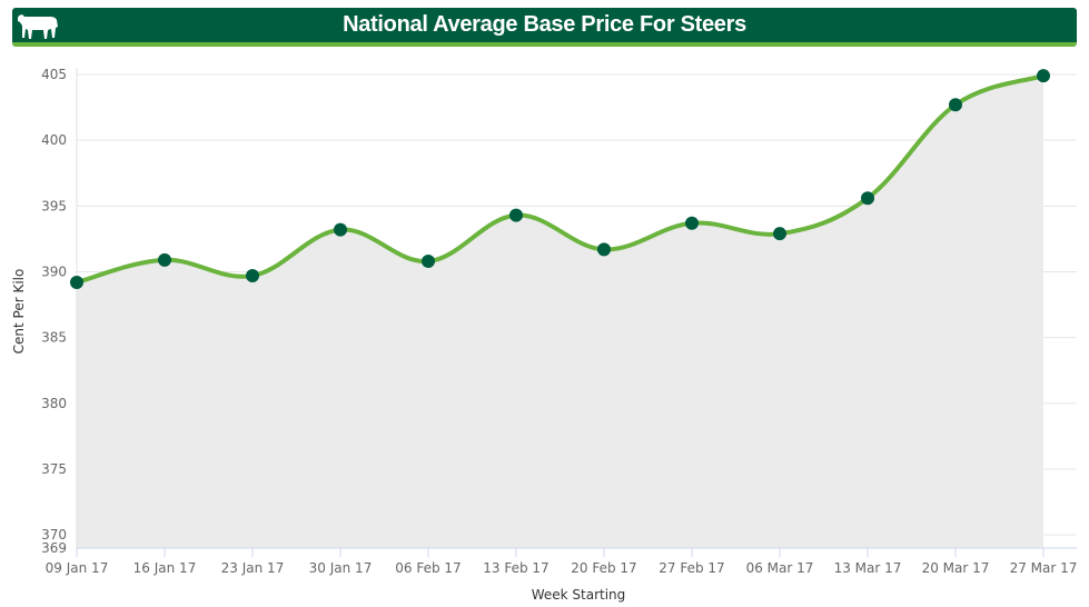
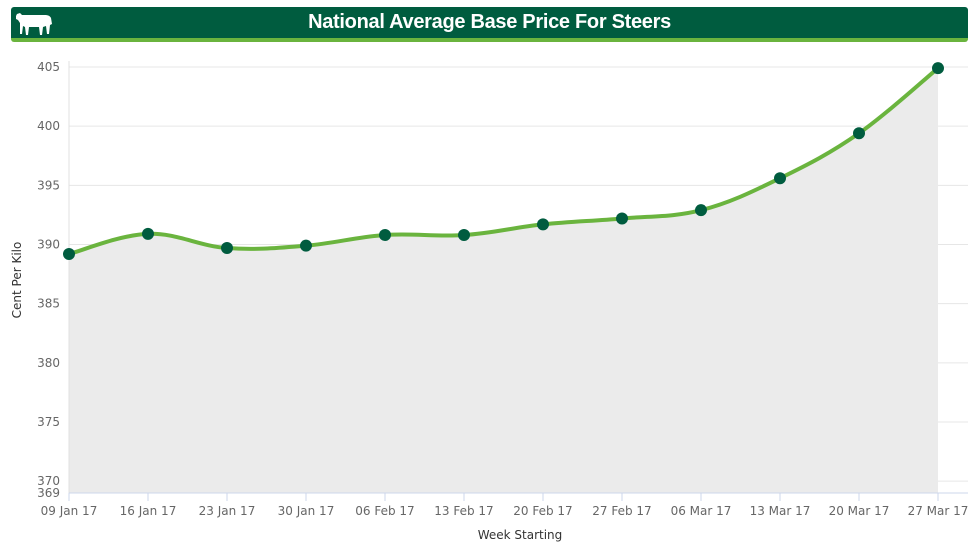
30 Jan 17: 393.2 -> 389.9
13 Feb 17: 394.3 -> 390.8
27 Feb 17: 393.7 -> 392.2
20 Mar 17: 402.7 -> 399.4
